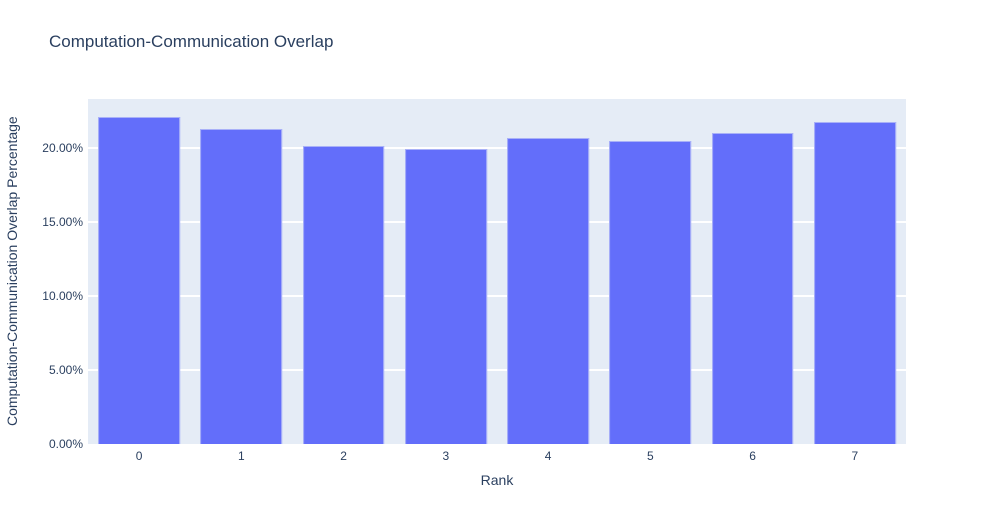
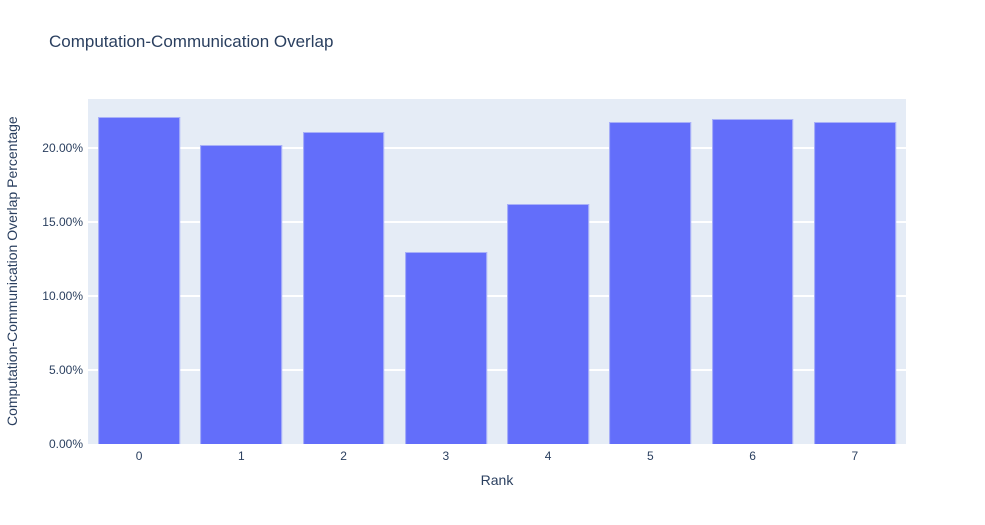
1: 21.3% -> 20.2%
2: 20.2% -> 21.1%
3: 19.9% -> 13.0%
4: 20.7% -> 16.2%
5: 20.5% -> 21.8%
6: 21.0% -> 22.0%
